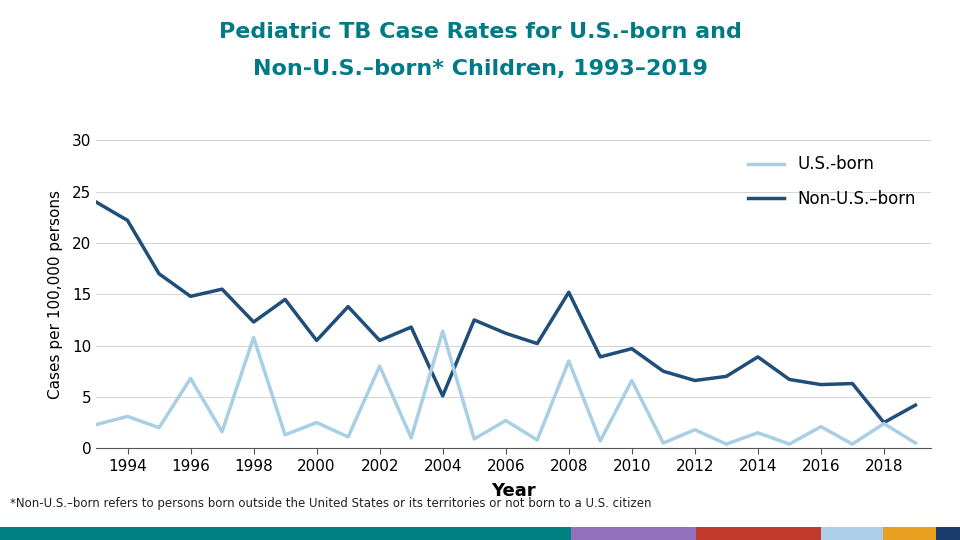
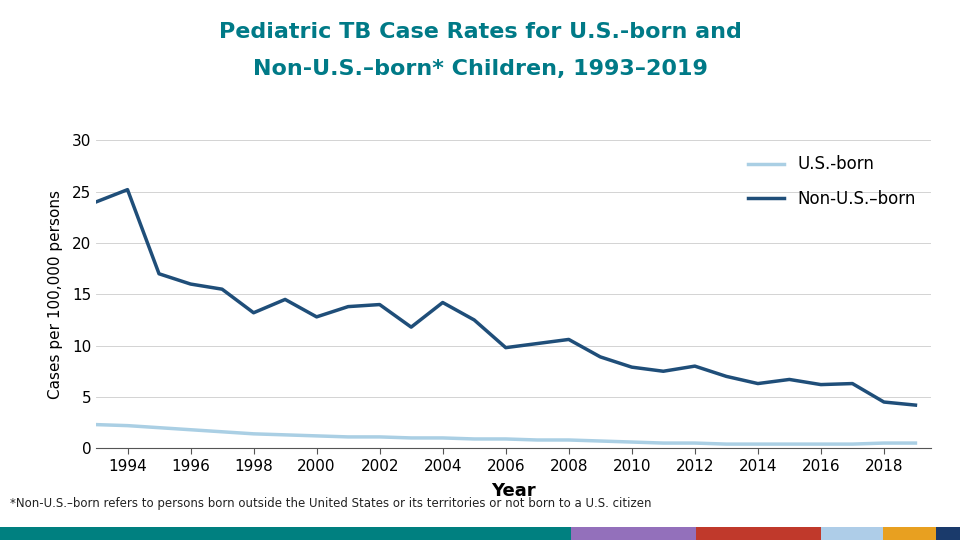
U.S.-born/1994: 3.1 -> 2.2
Non-U.S.–born/1994: 22.2 -> 25.2
U.S.-born/1996: 6.8 -> 1.8
Non-U.S.–born/1996: 14.8 -> 16.0
U.S.-born/1998: 10.8 -> 1.4
Non-U.S.–born/1998: 12.3 -> 13.2
U.S.-born/2000: 2.5 -> 1.2
Non-U.S.–born/2000: 10.5 -> 12.8
U.S.-born/2002: 8.0 -> 1.1
Non-U.S.–born/2002: 10.5 -> 14.0
U.S.-born/2004: 11.4 -> 1.0
Non-U.S.–born/2004: 5.1 -> 14.2
U.S.-born/2006: 2.7 -> 0.9
Non-U.S.–born/2006: 11.2 -> 9.8
U.S.-born/2008: 8.5 -> 0.8
Non-U.S.–born/2008: 15.2 -> 10.6
U.S.-born/2010: 6.6 -> 0.6
Non-U.S.–born/2010: 9.7 -> 7.9
U.S.-born/2012: 1.8 -> 0.5
Non-U.S.–born/2012: 6.6 -> 8.0
U.S.-born/2014: 1.5 -> 0.4
Non-U.S.–born/2014: 8.9 -> 6.3
U.S.-born/2016: 2.1 -> 0.4
U.S.-born/2018: 2.4 -> 0.5
Non-U.S.–born/2018: 2.5 -> 4.5
